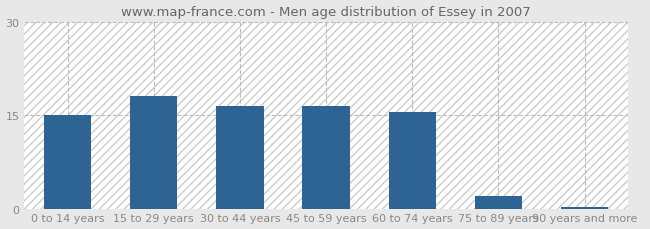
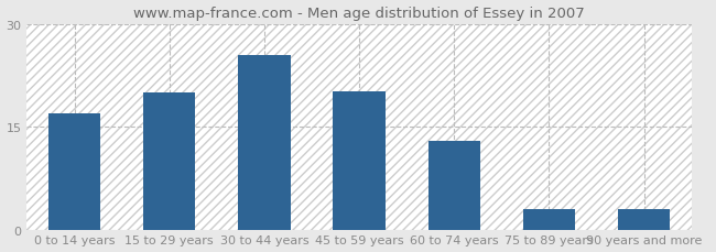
0 to 14 years: 15.0 -> 17.0
15 to 29 years: 18.0 -> 20.0
30 to 44 years: 16.5 -> 25.4
45 to 59 years: 16.5 -> 20.2
60 to 74 years: 15.5 -> 13.0
75 to 89 years: 2.0 -> 3.0
90 years and more: 0.2 -> 3.0
